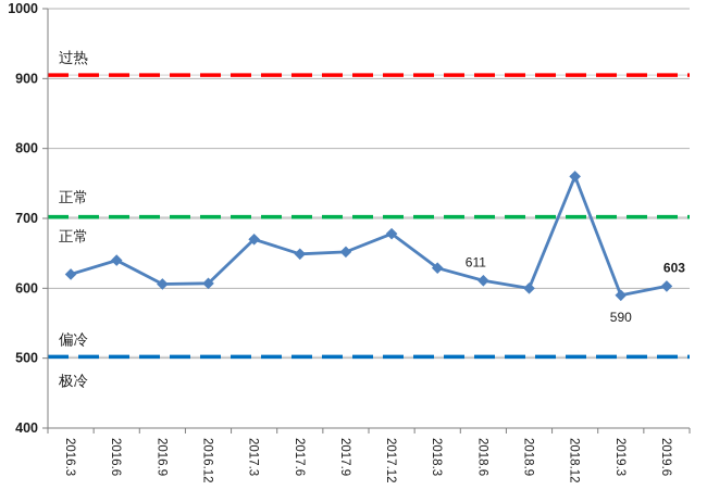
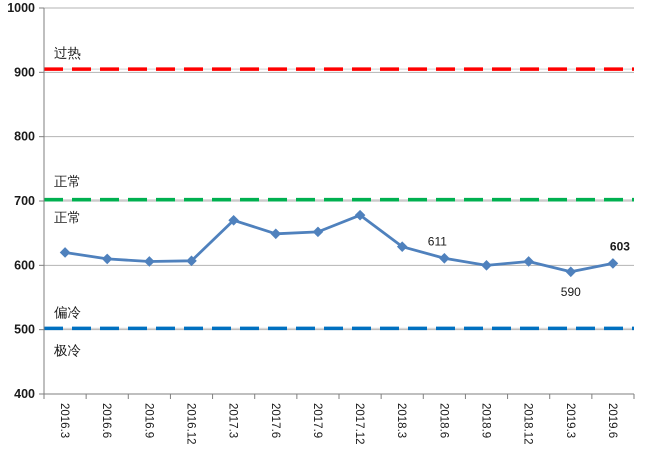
2016.6: 640 -> 610
2018.12: 760 -> 610
